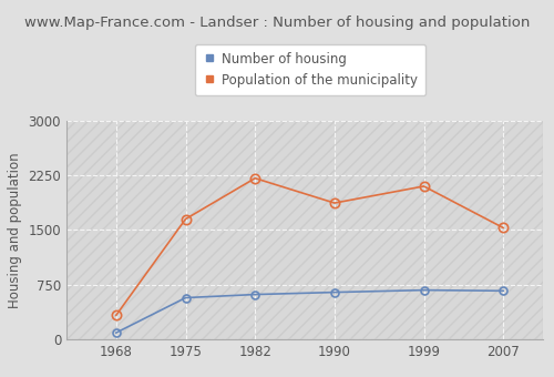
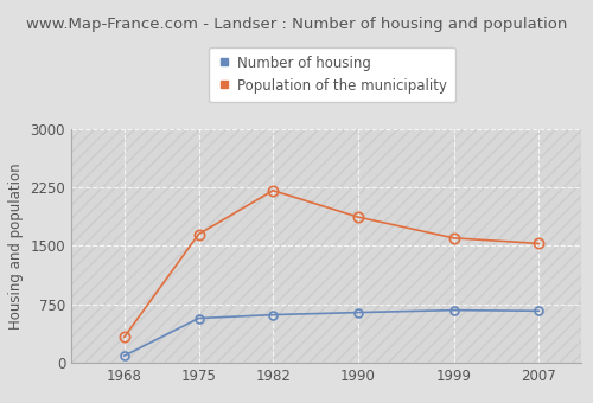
Population of the municipality/1999: 2100 -> 1600
